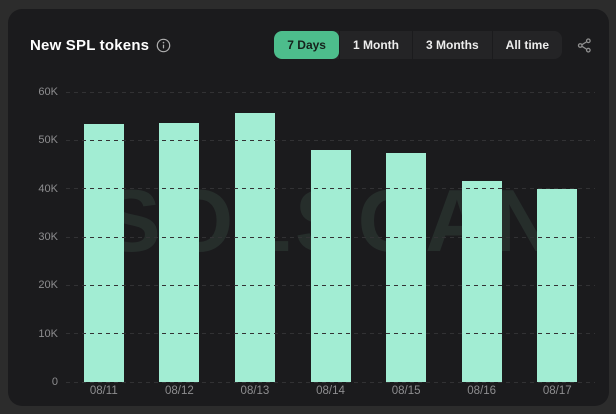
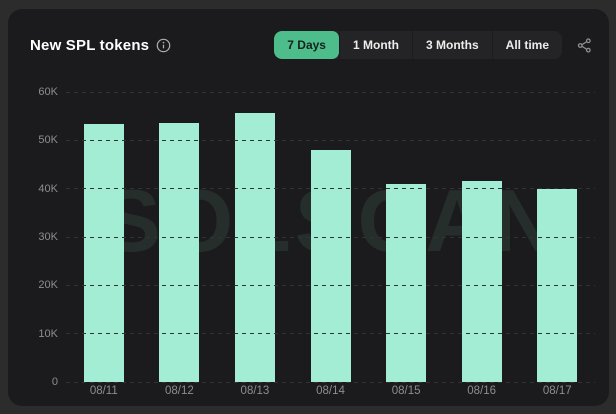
08/15: 47K -> 41K
